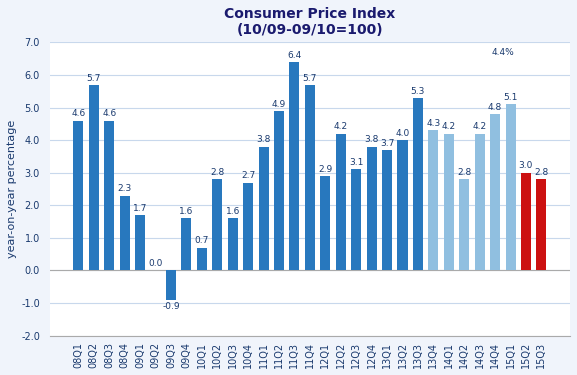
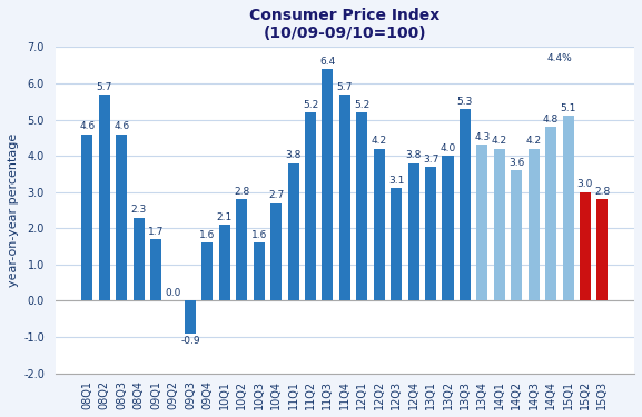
10Q1: 0.7 -> 2.1
11Q2: 4.9 -> 5.2
12Q1: 2.9 -> 5.2
14Q2: 2.8 -> 3.6
